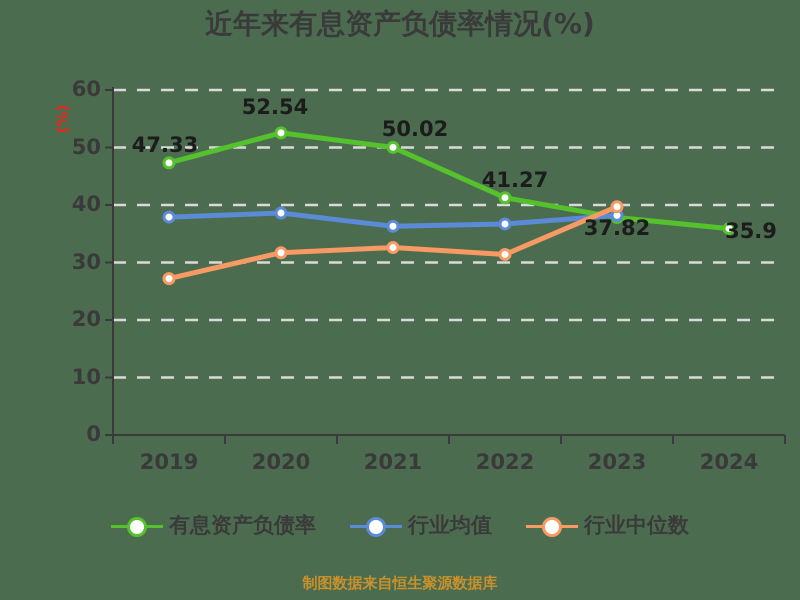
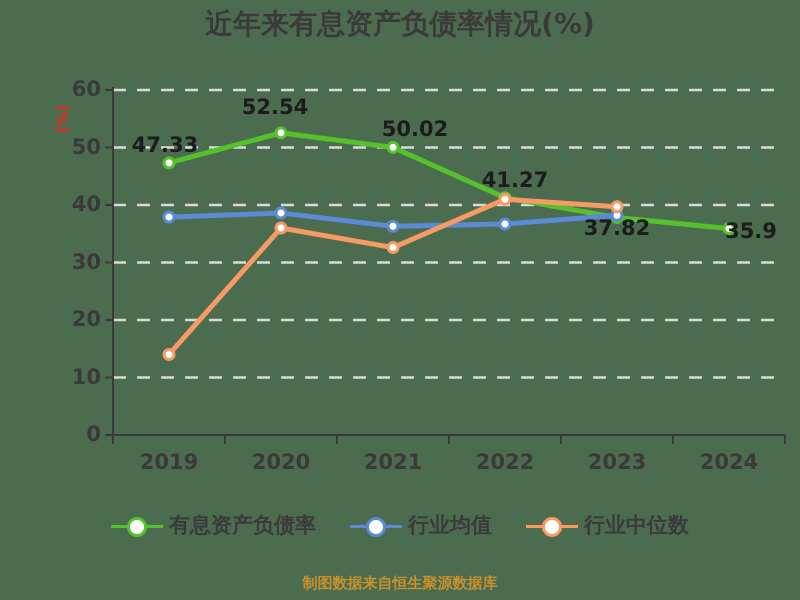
行业中位数/2019: 27 -> 14
行业中位数/2020: 32 -> 36
行业中位数/2022: 31 -> 41
